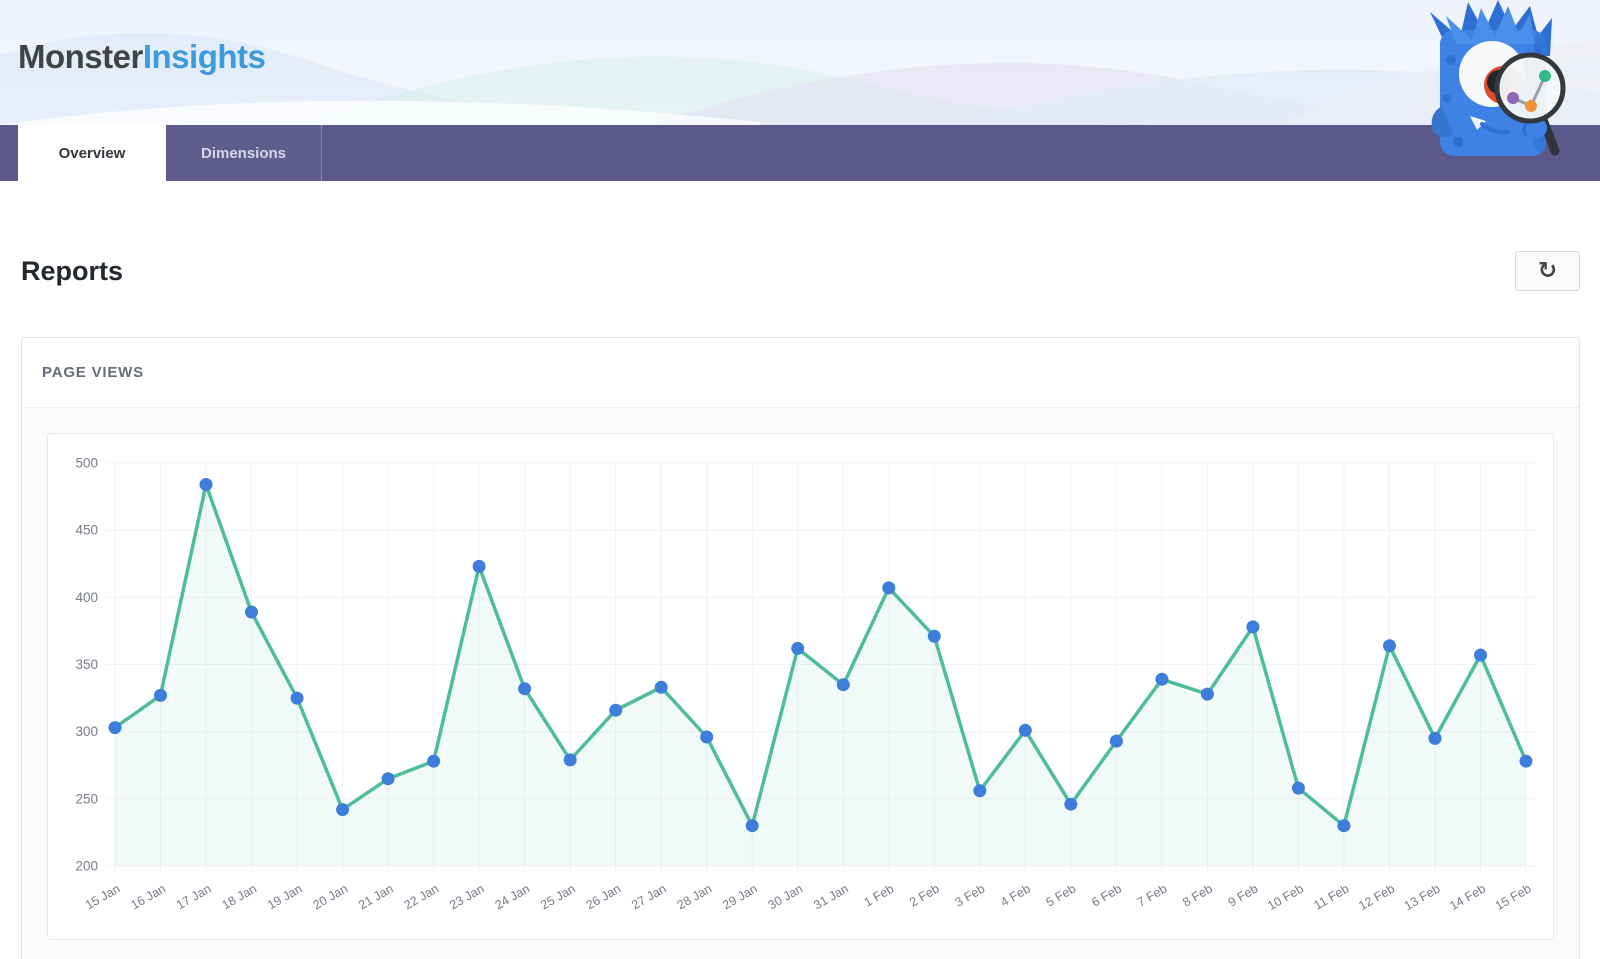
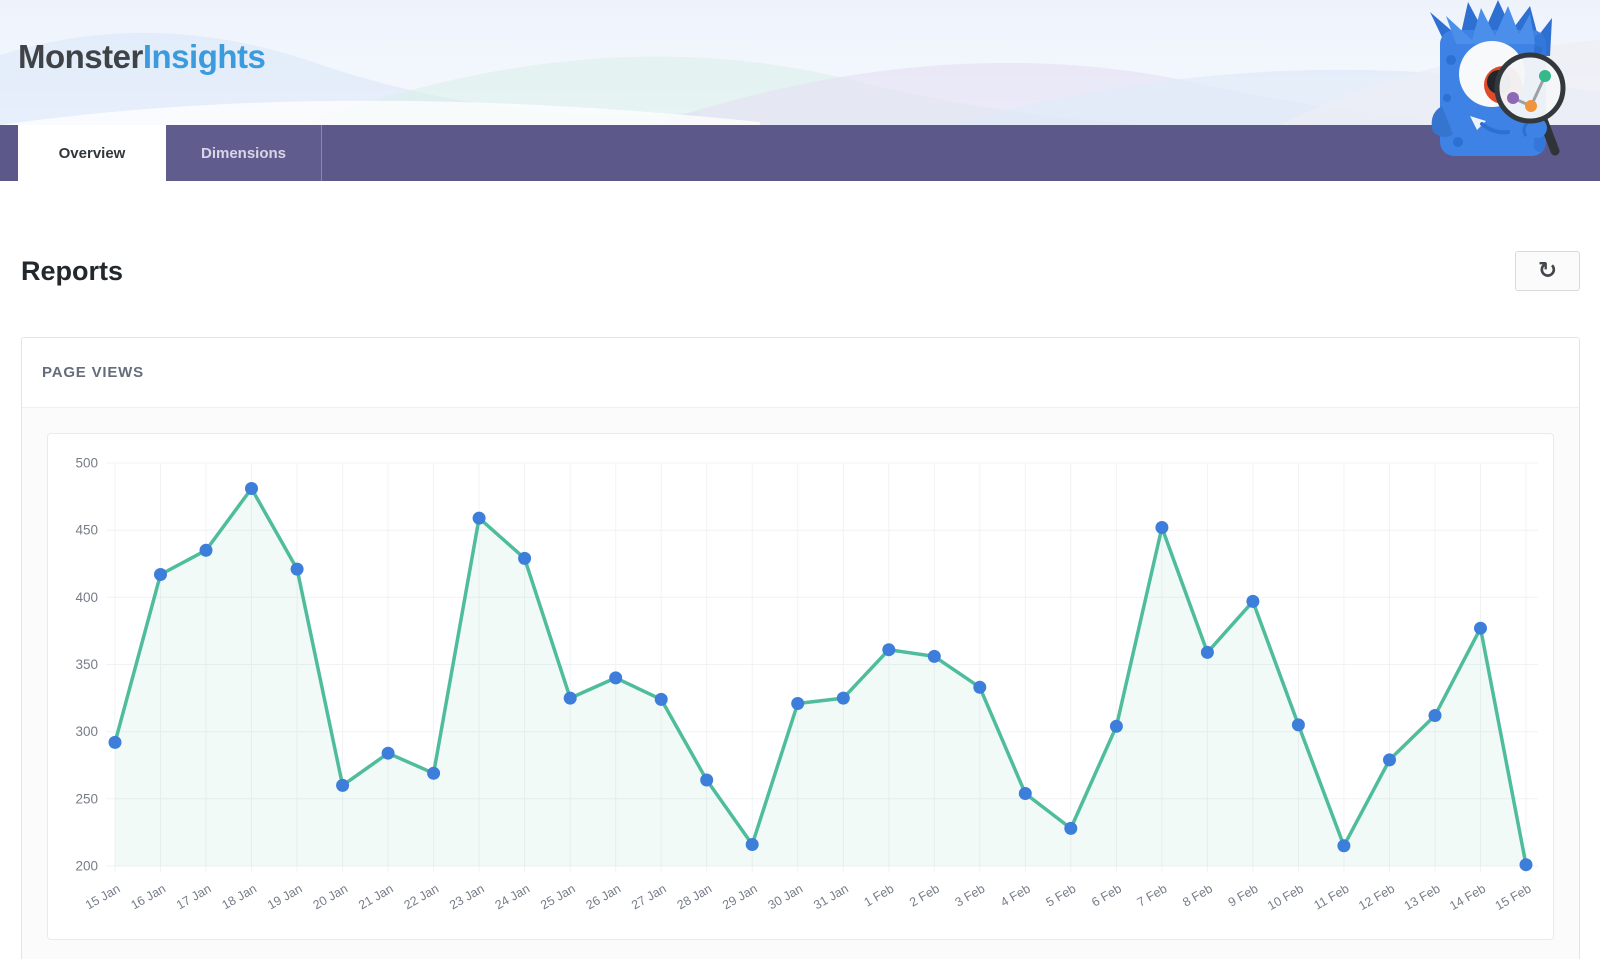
15 Jan: 303 -> 292
16 Jan: 327 -> 417
17 Jan: 484 -> 435
18 Jan: 389 -> 481
19 Jan: 325 -> 421
20 Jan: 242 -> 260
21 Jan: 265 -> 284
22 Jan: 278 -> 269
23 Jan: 423 -> 459
24 Jan: 332 -> 429
25 Jan: 279 -> 325
26 Jan: 316 -> 340
27 Jan: 333 -> 324
28 Jan: 296 -> 264
29 Jan: 230 -> 216
30 Jan: 362 -> 321
31 Jan: 335 -> 325
1 Feb: 407 -> 361
2 Feb: 371 -> 356
3 Feb: 256 -> 333
4 Feb: 301 -> 254
5 Feb: 246 -> 228
6 Feb: 293 -> 304
7 Feb: 339 -> 452
8 Feb: 328 -> 359
9 Feb: 378 -> 397
10 Feb: 258 -> 305
11 Feb: 230 -> 215
12 Feb: 364 -> 279
13 Feb: 295 -> 312
14 Feb: 357 -> 377
15 Feb: 278 -> 201
